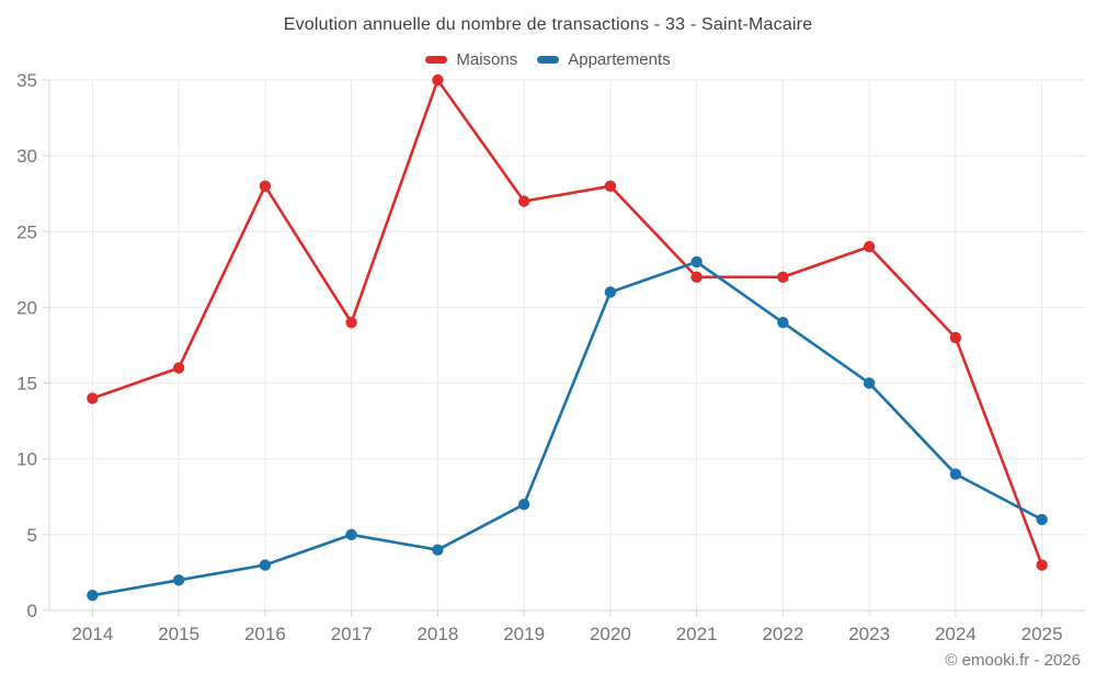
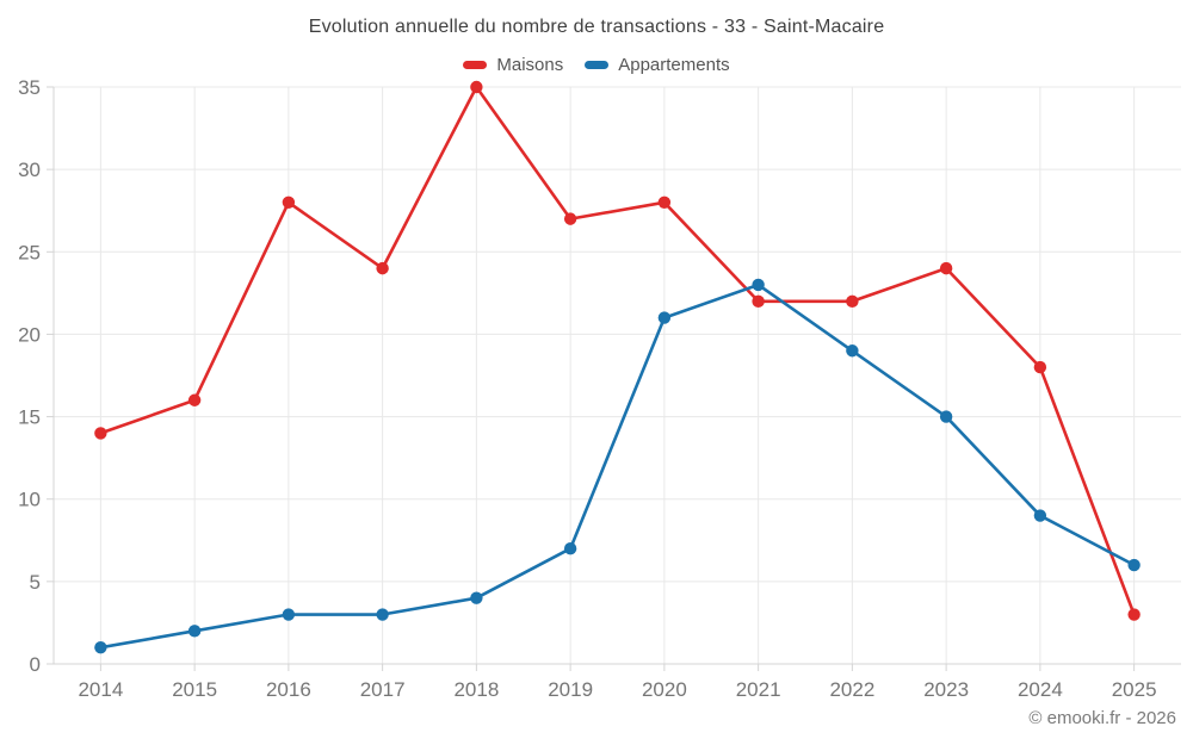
Maisons/2017: 19 -> 24
Appartements/2017: 5 -> 3
